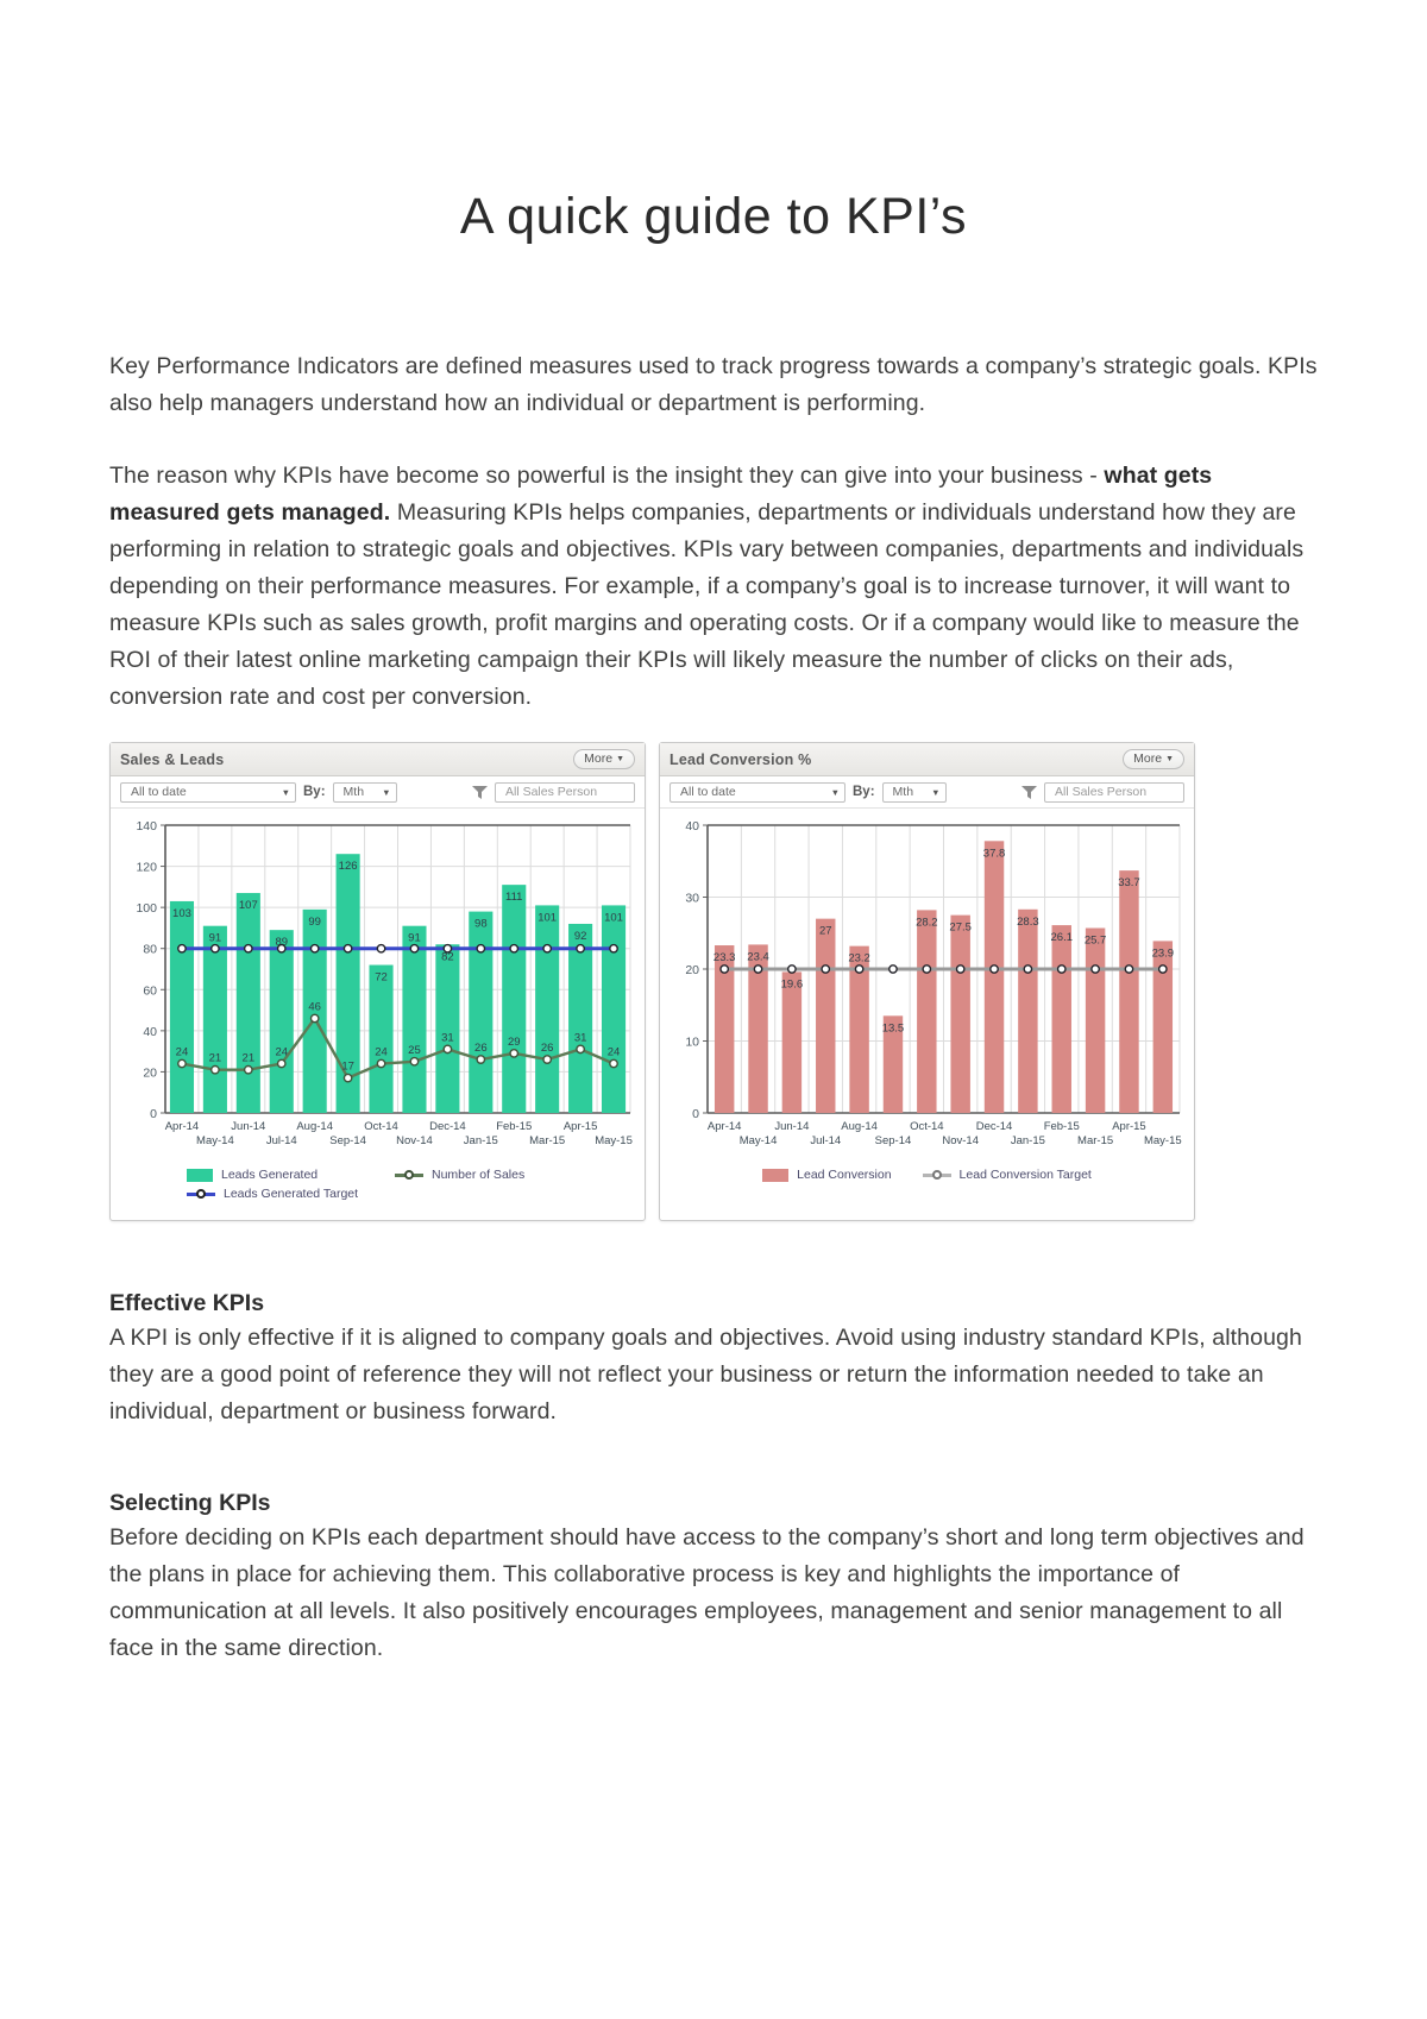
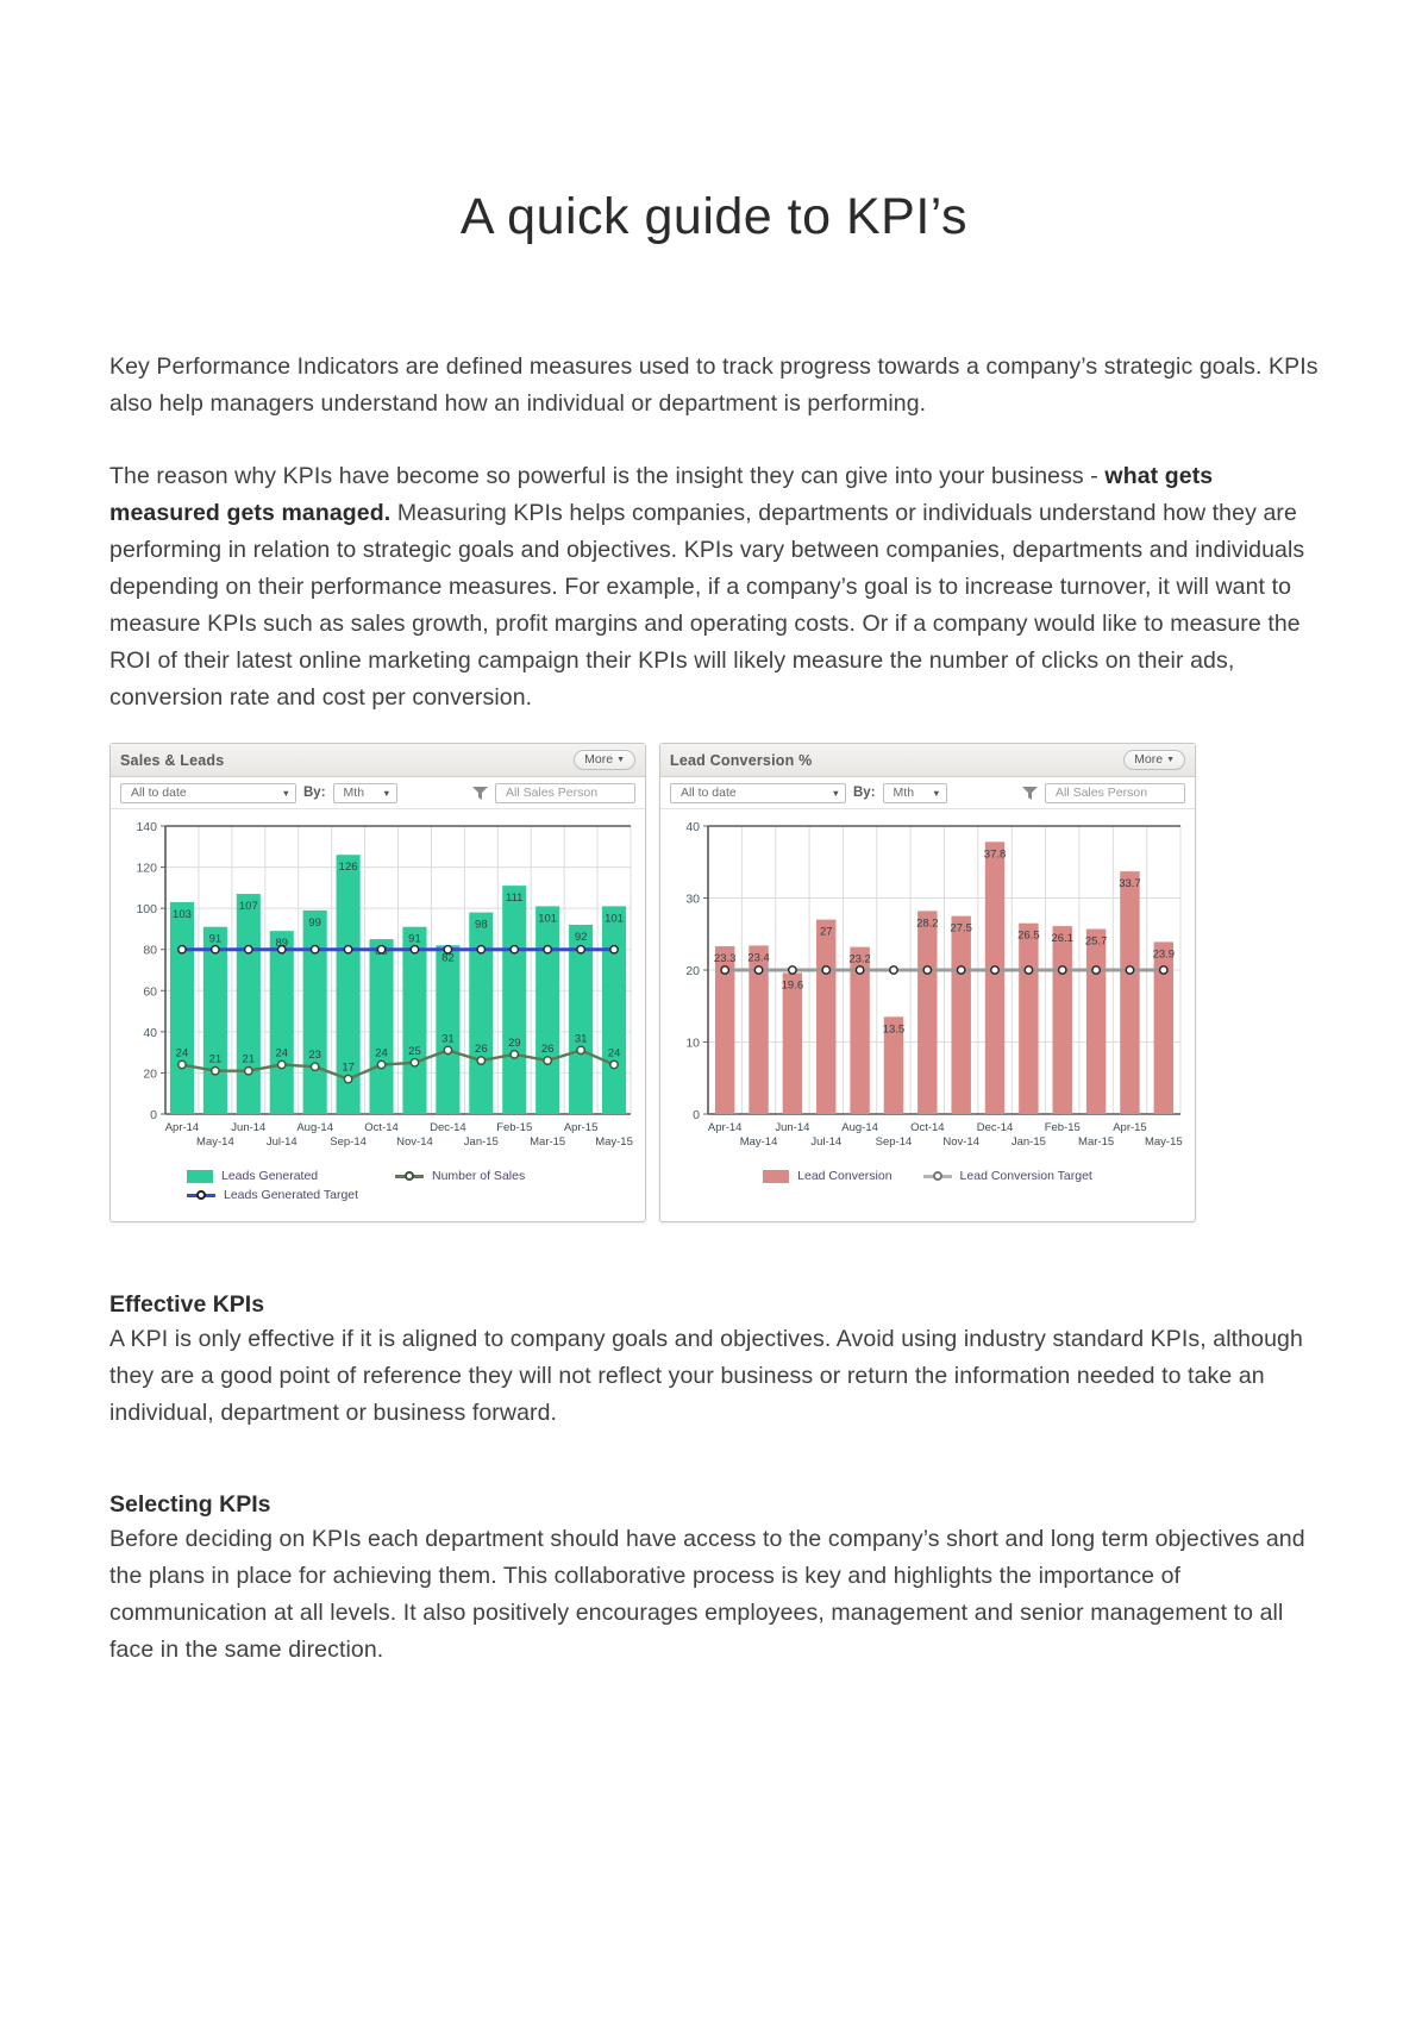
Sales & Leads/Number of Sales/Aug-14: 46 -> 23
Sales & Leads/Leads Generated/Oct-14: 72 -> 85
Lead Conversion %/Lead Conversion/Jan-15: 28.3 -> 26.5
